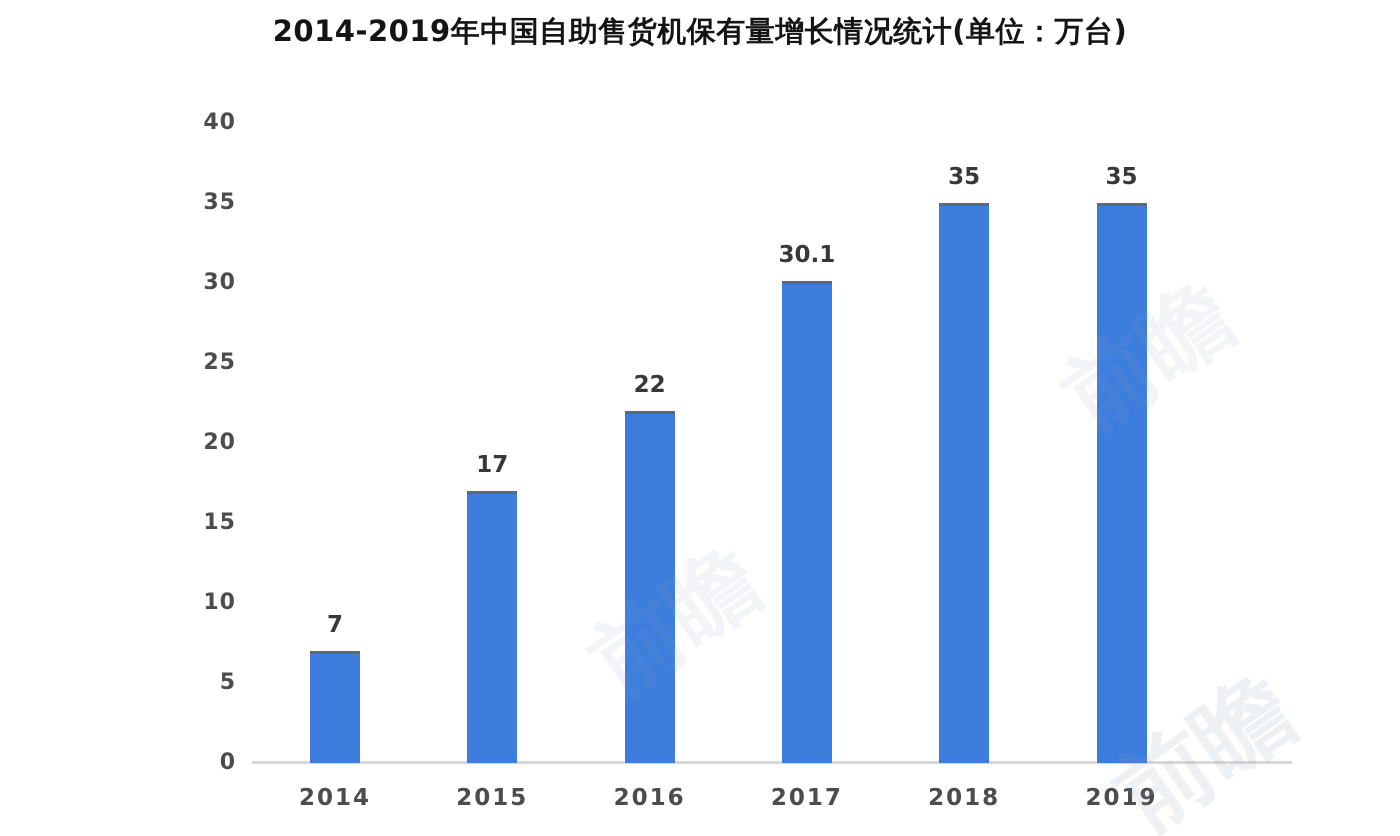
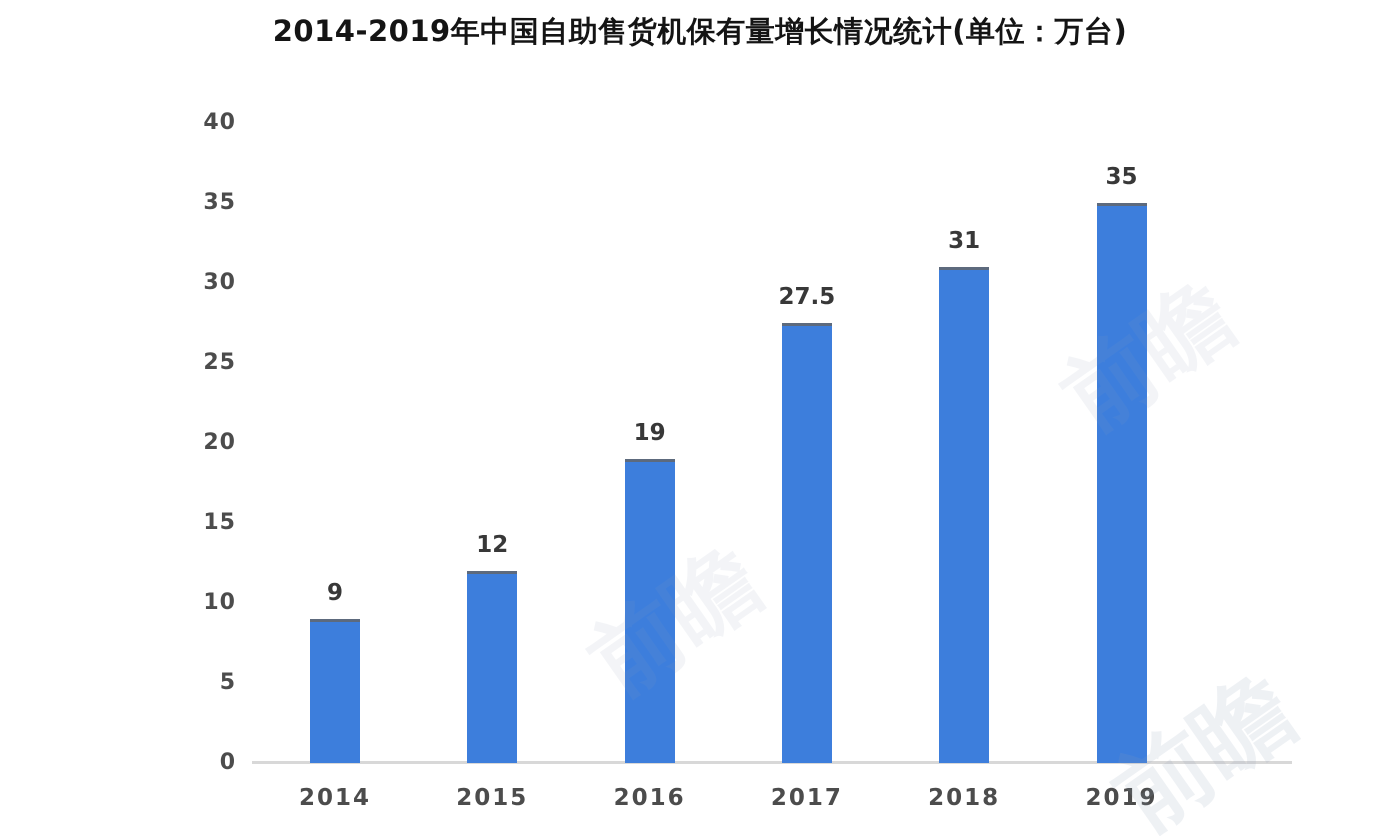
2014: 7 -> 9
2015: 17 -> 12
2016: 22 -> 19
2017: 30.1 -> 27.5
2018: 35 -> 31
